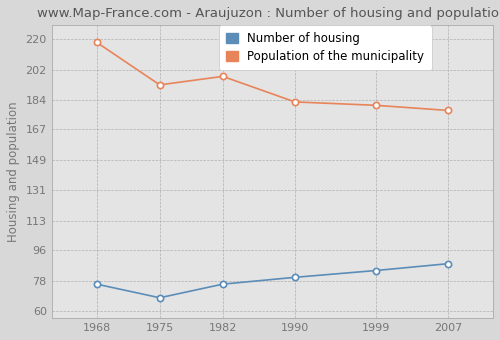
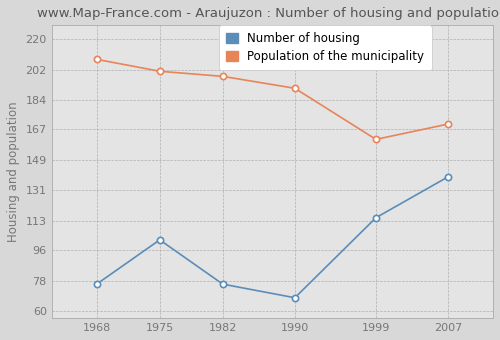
Population of the municipality/1968: 218 -> 208
Number of housing/1975: 68 -> 102
Population of the municipality/1975: 193 -> 201
Number of housing/1990: 80 -> 68
Population of the municipality/1990: 183 -> 191
Number of housing/1999: 84 -> 115
Population of the municipality/1999: 181 -> 161
Number of housing/2007: 88 -> 139
Population of the municipality/2007: 178 -> 170
